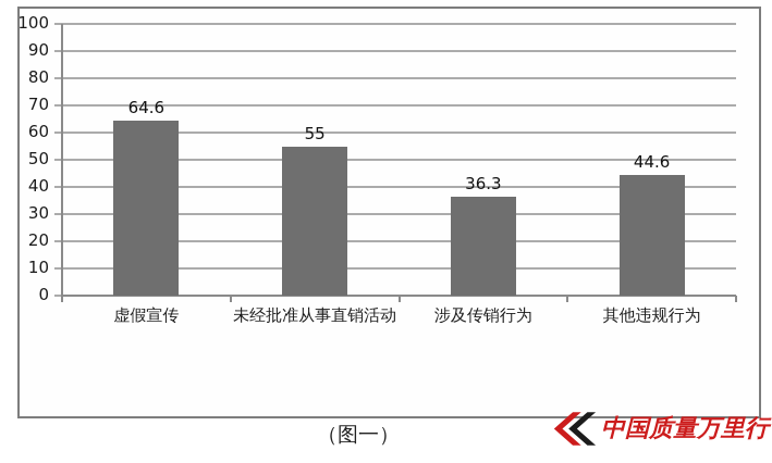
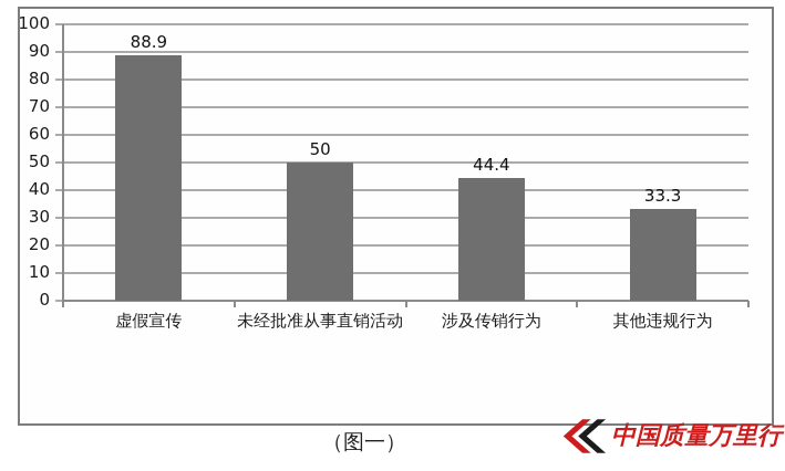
虚假宣传: 64.6 -> 88.9
未经批准从事直销活动: 55 -> 50
涉及传销行为: 36.3 -> 44.4
其他违规行为: 44.6 -> 33.3
